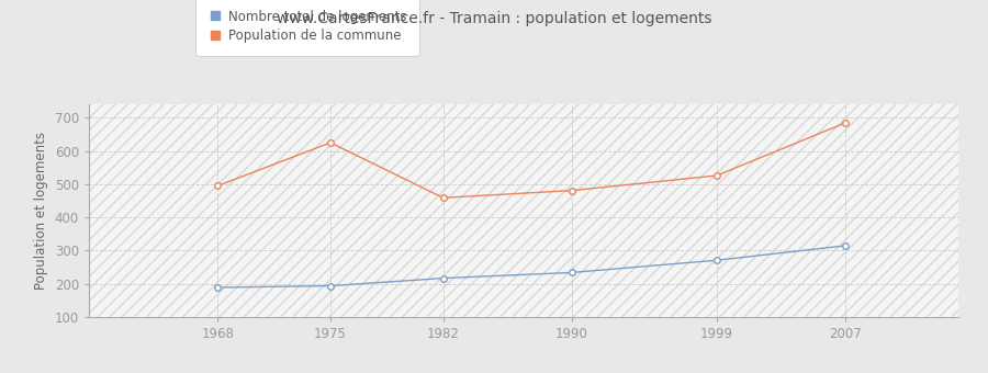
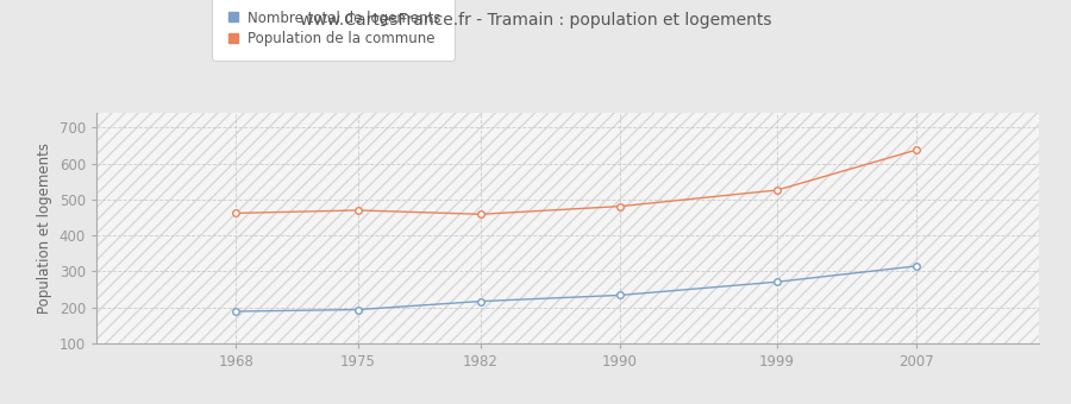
Population de la commune/1968: 495 -> 462
Population de la commune/1975: 625 -> 470
Population de la commune/2007: 685 -> 638
